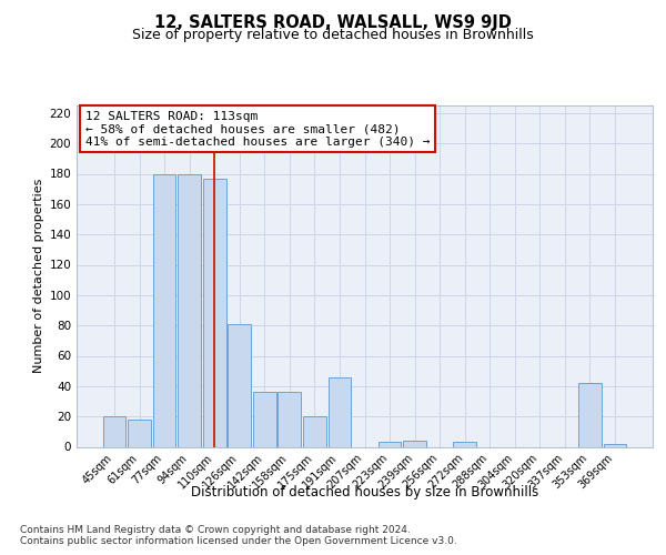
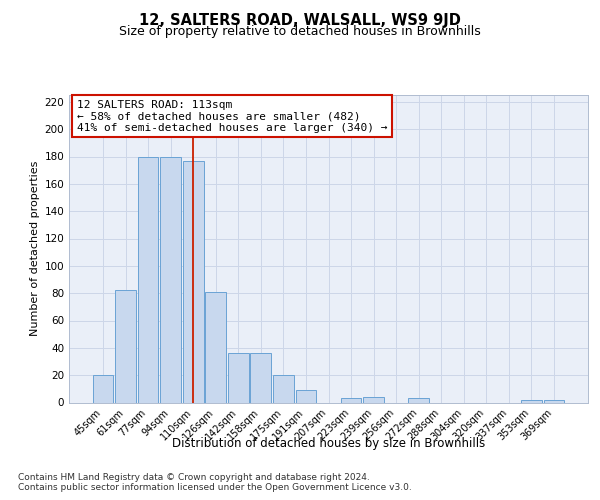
61sqm: 18 -> 82
191sqm: 46 -> 9
353sqm: 42 -> 2
